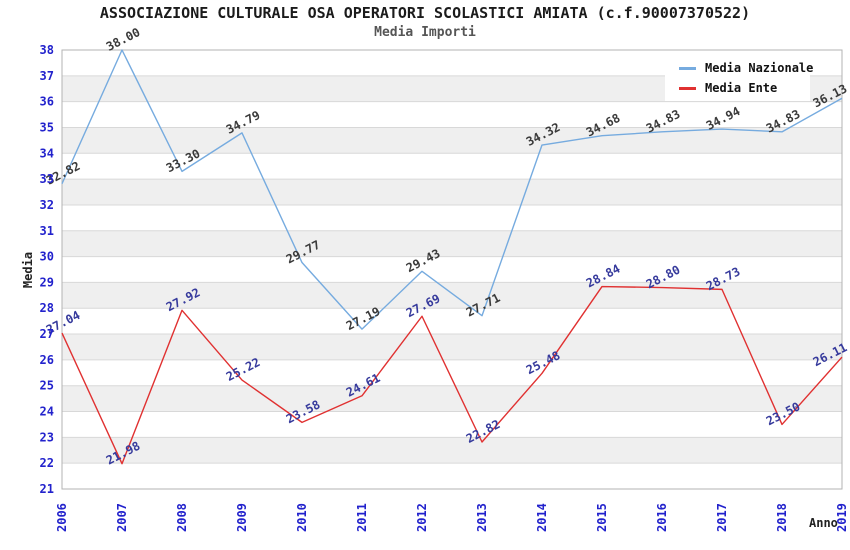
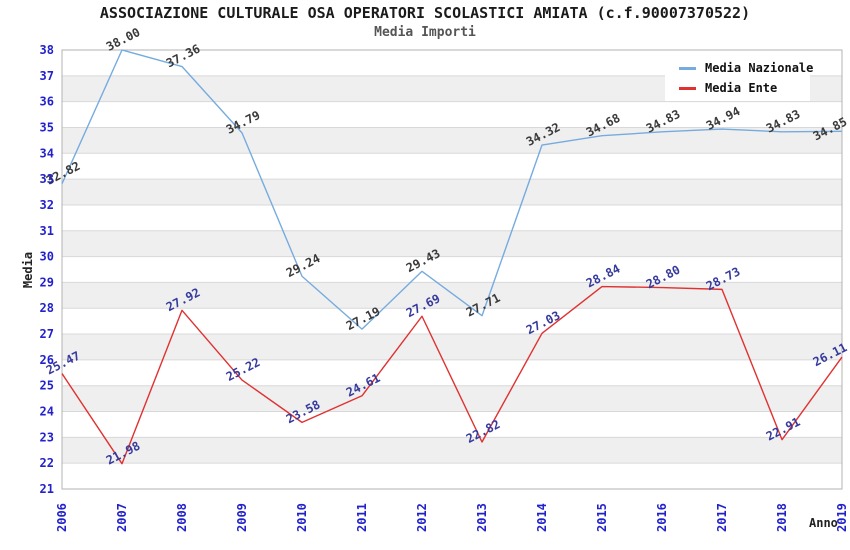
Media Ente/2006: 27.04 -> 25.47
Media Nazionale/2008: 33.30 -> 37.36
Media Nazionale/2010: 29.77 -> 29.24
Media Ente/2014: 25.48 -> 27.03
Media Ente/2018: 23.50 -> 22.91
Media Nazionale/2019: 36.13 -> 34.85
